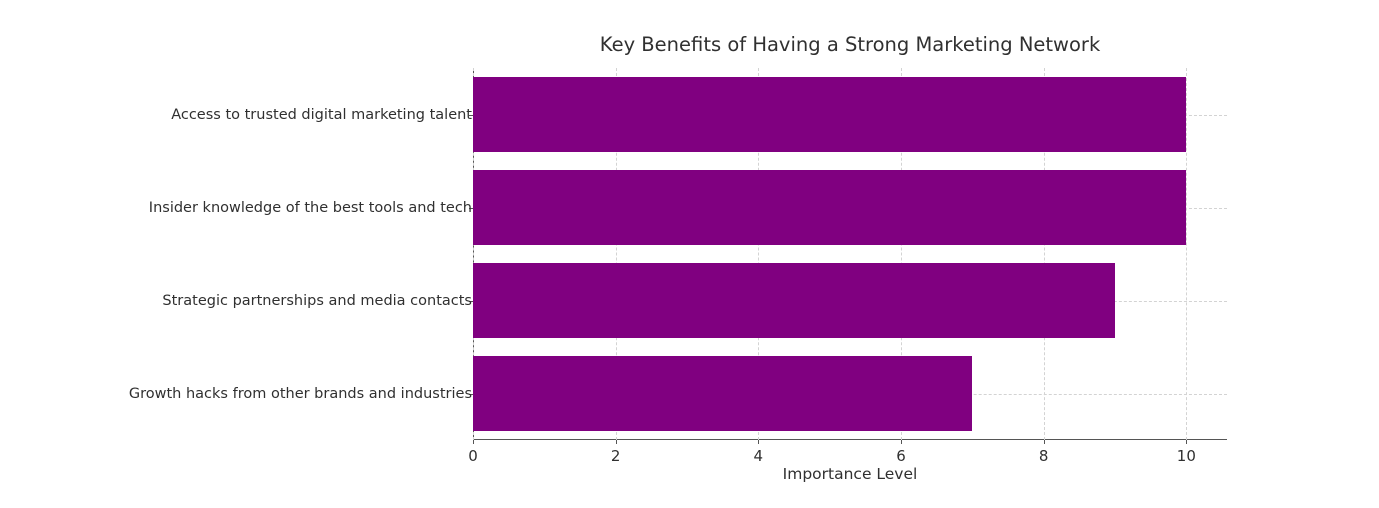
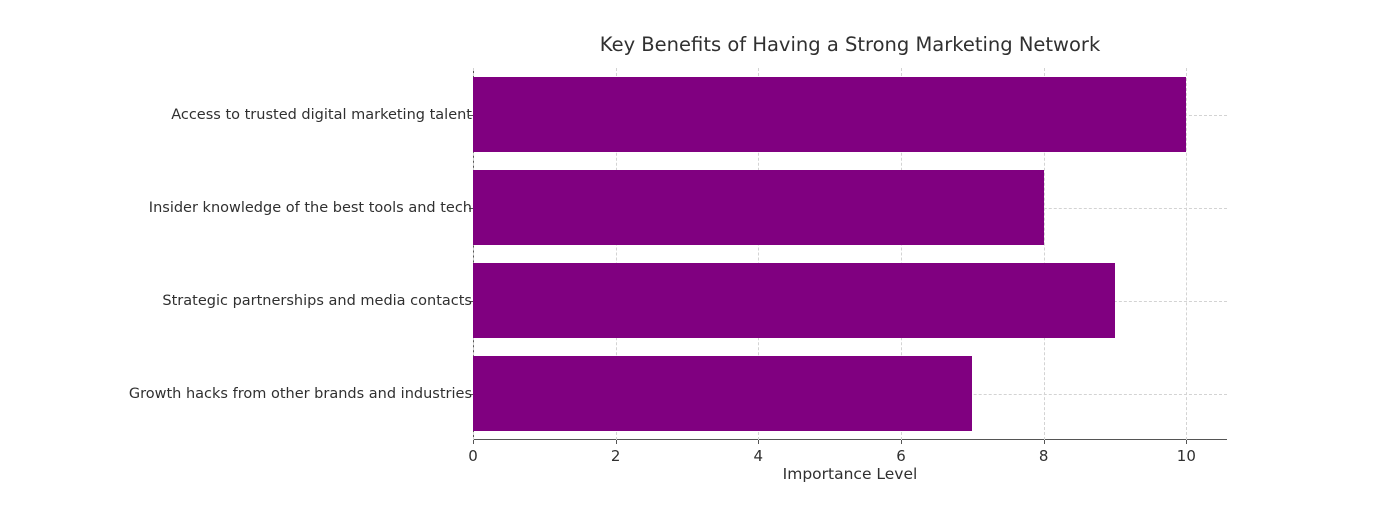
Insider knowledge of the best tools and tech: 10 -> 8
